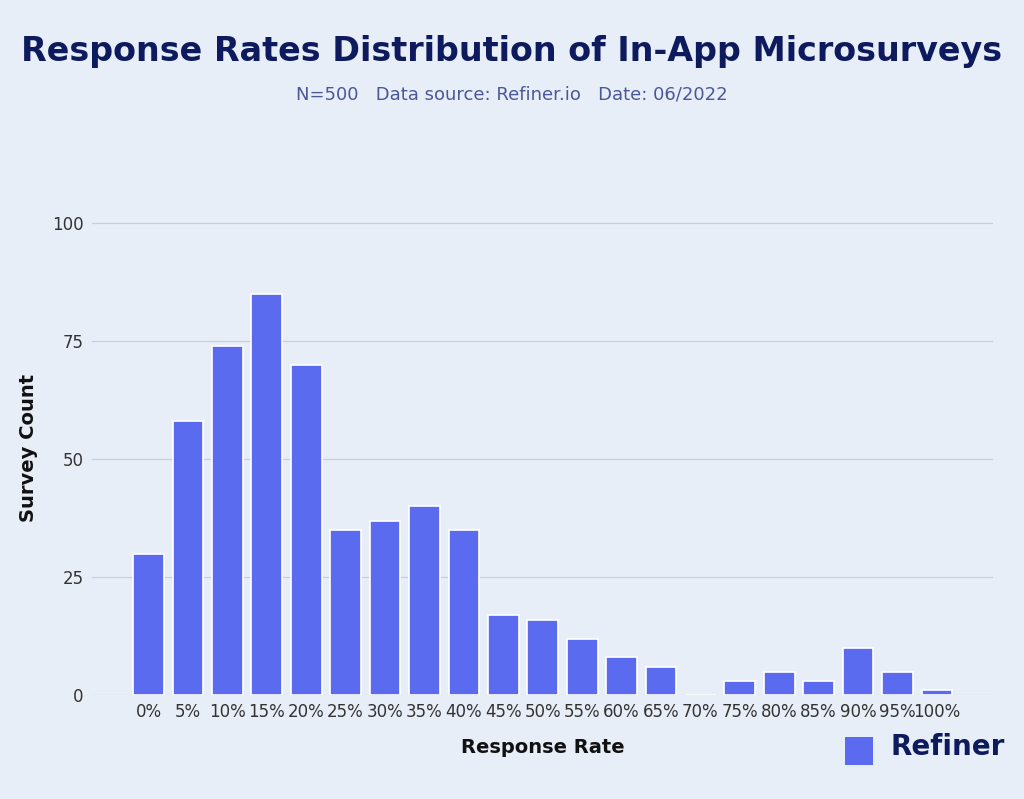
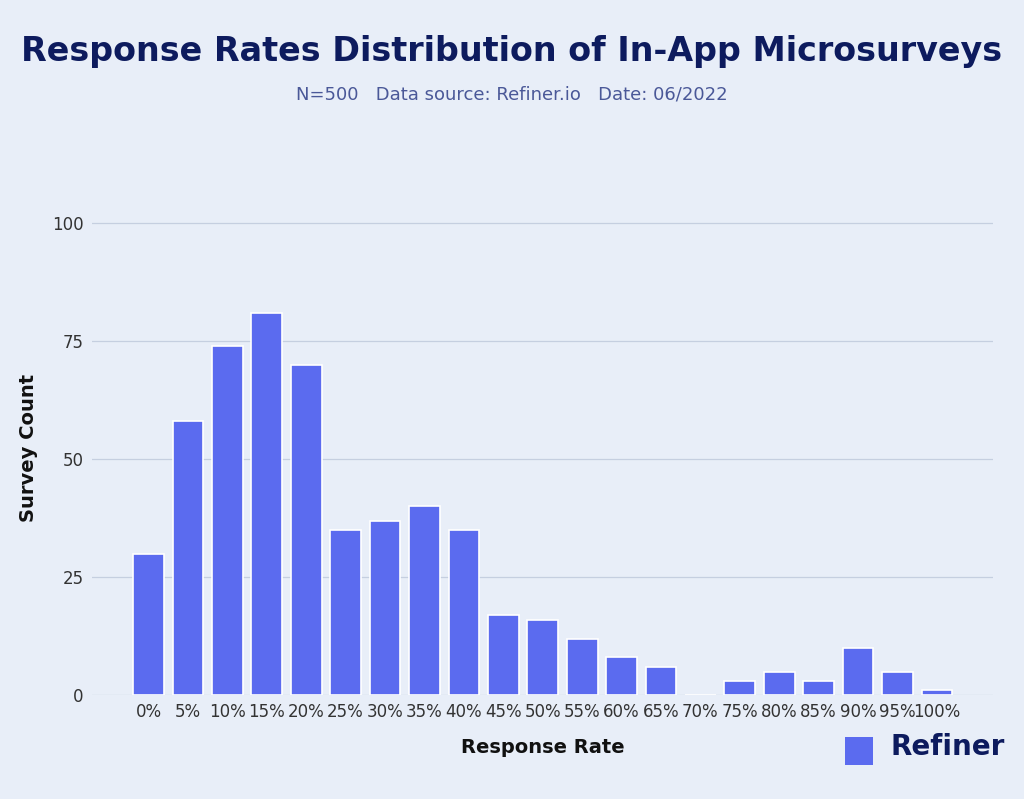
15%: 85 -> 81
